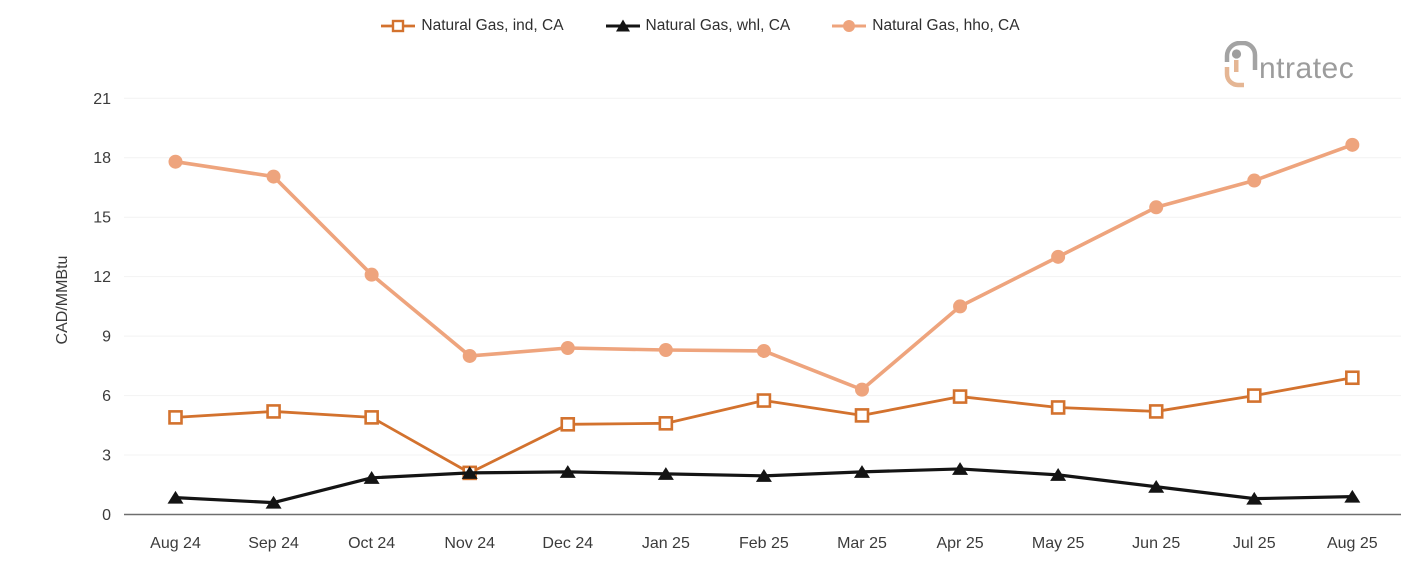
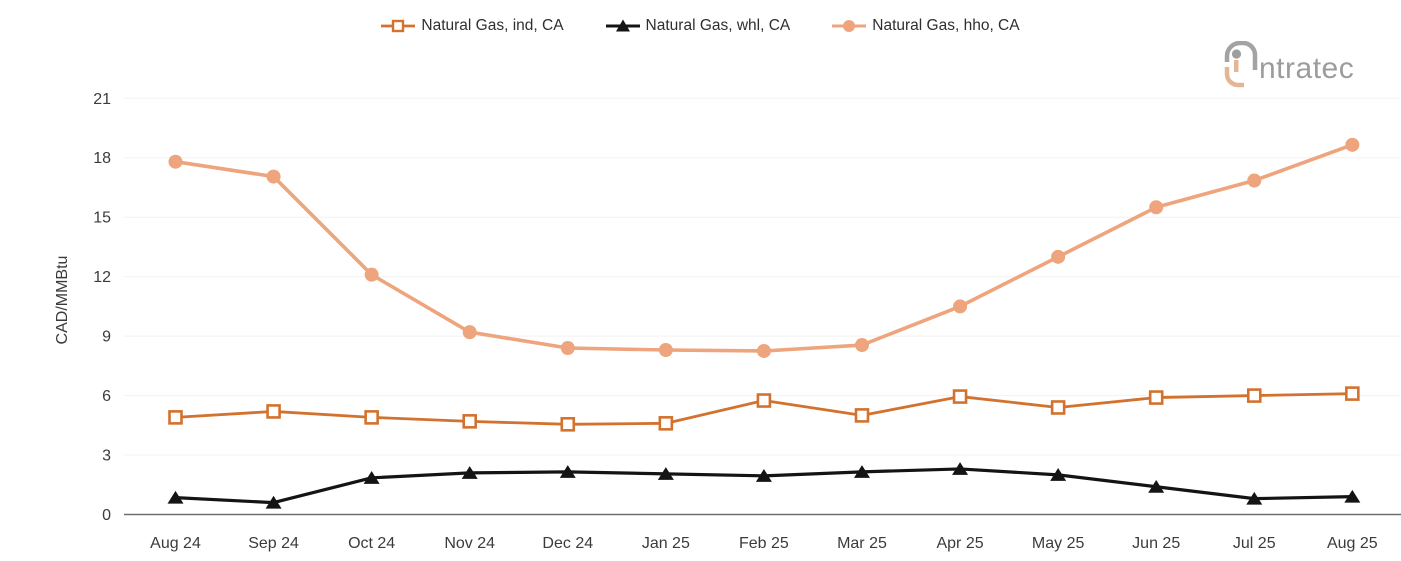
Natural Gas, ind, CA/Nov 24: 2.1 -> 4.7
Natural Gas, hho, CA/Nov 24: 8.0 -> 9.2
Natural Gas, hho, CA/Mar 25: 6.3 -> 8.6
Natural Gas, ind, CA/Jun 25: 5.2 -> 5.9
Natural Gas, ind, CA/Aug 25: 6.9 -> 6.1
